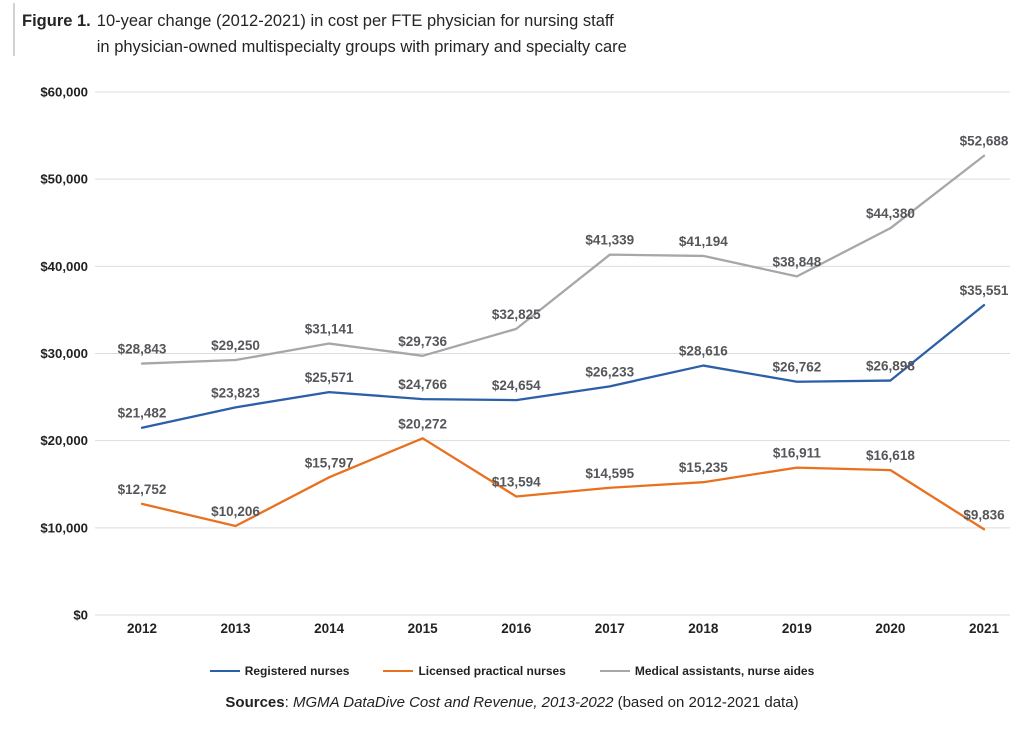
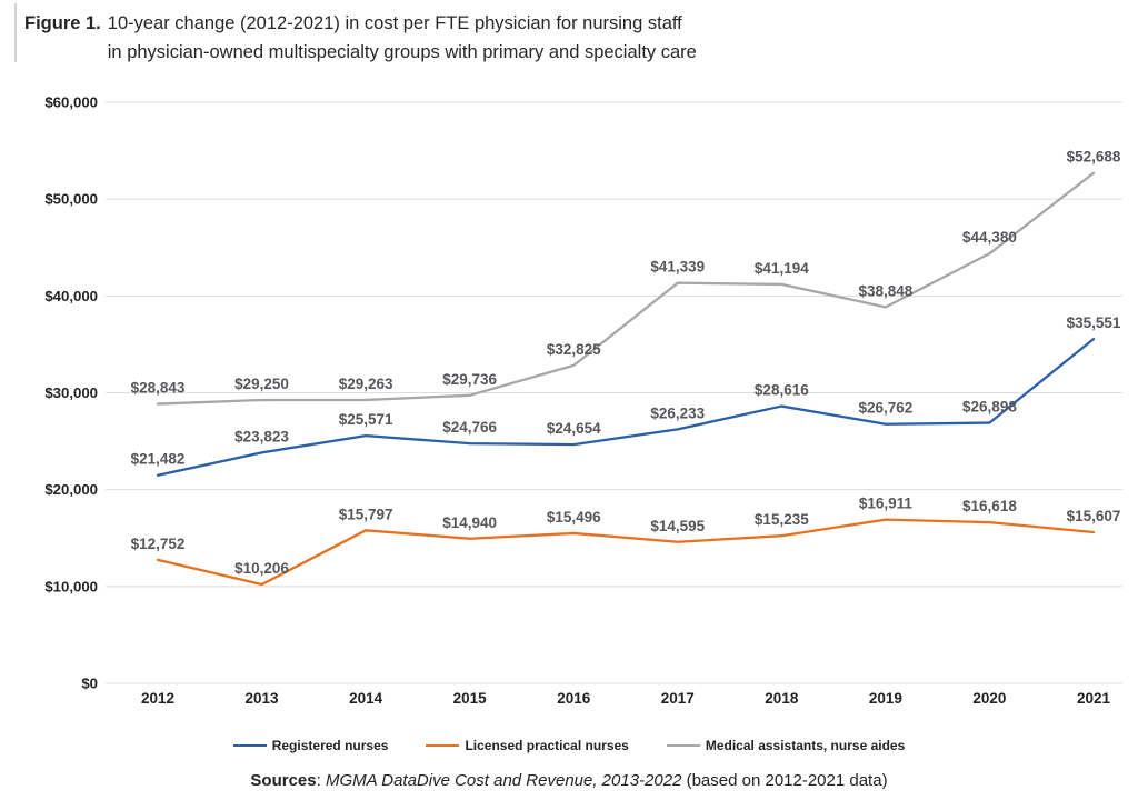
Medical assistants, nurse aides/2014: $31,141 -> $29,263
Licensed practical nurses/2015: $20,272 -> $14,940
Licensed practical nurses/2016: $13,594 -> $15,496
Licensed practical nurses/2021: $9,836 -> $15,607
